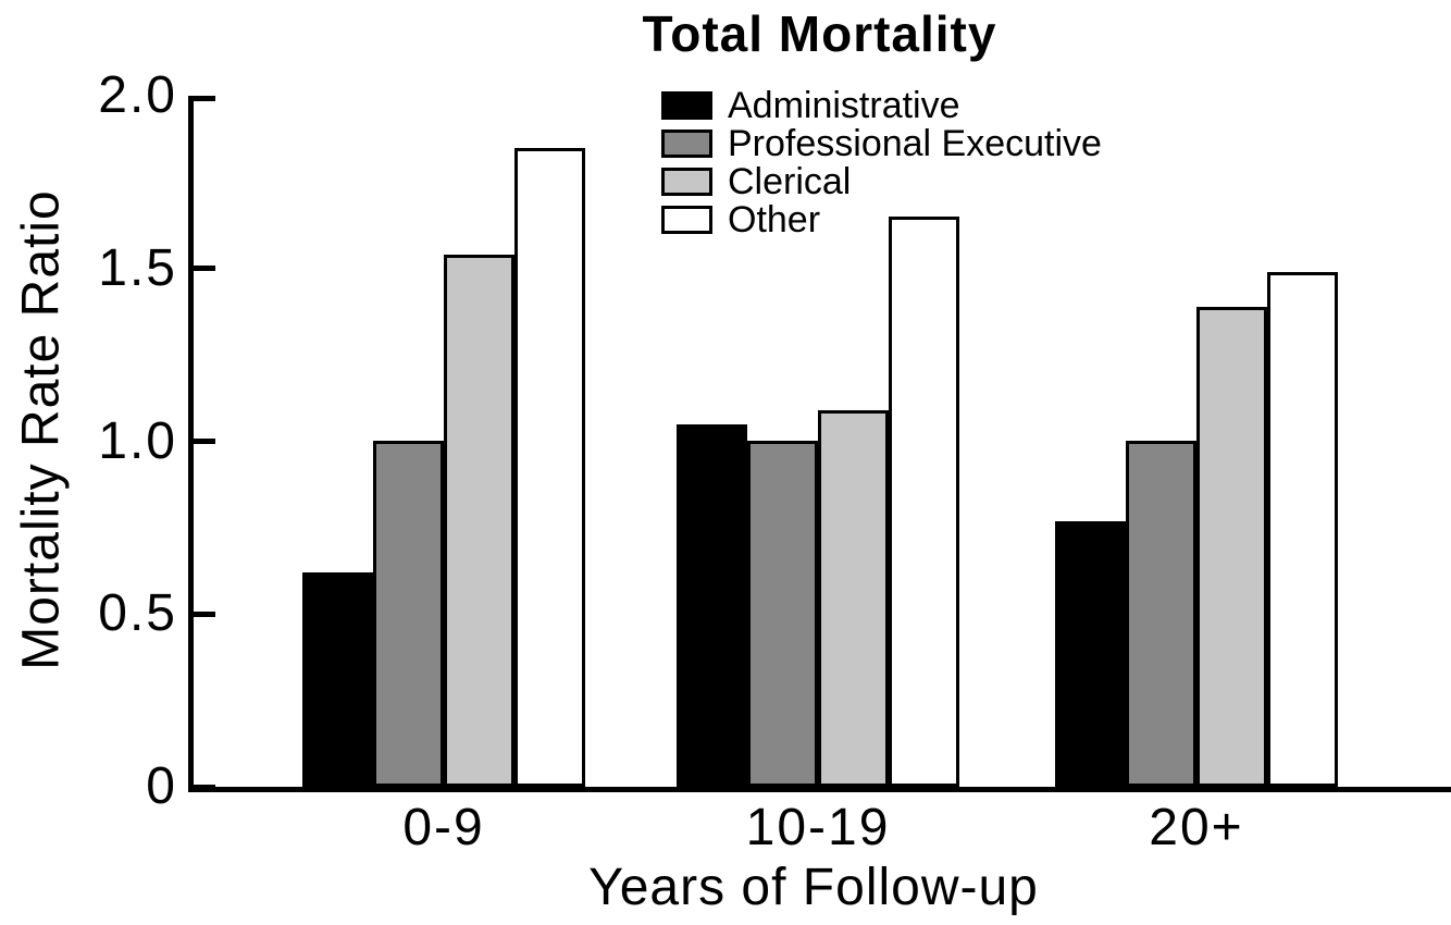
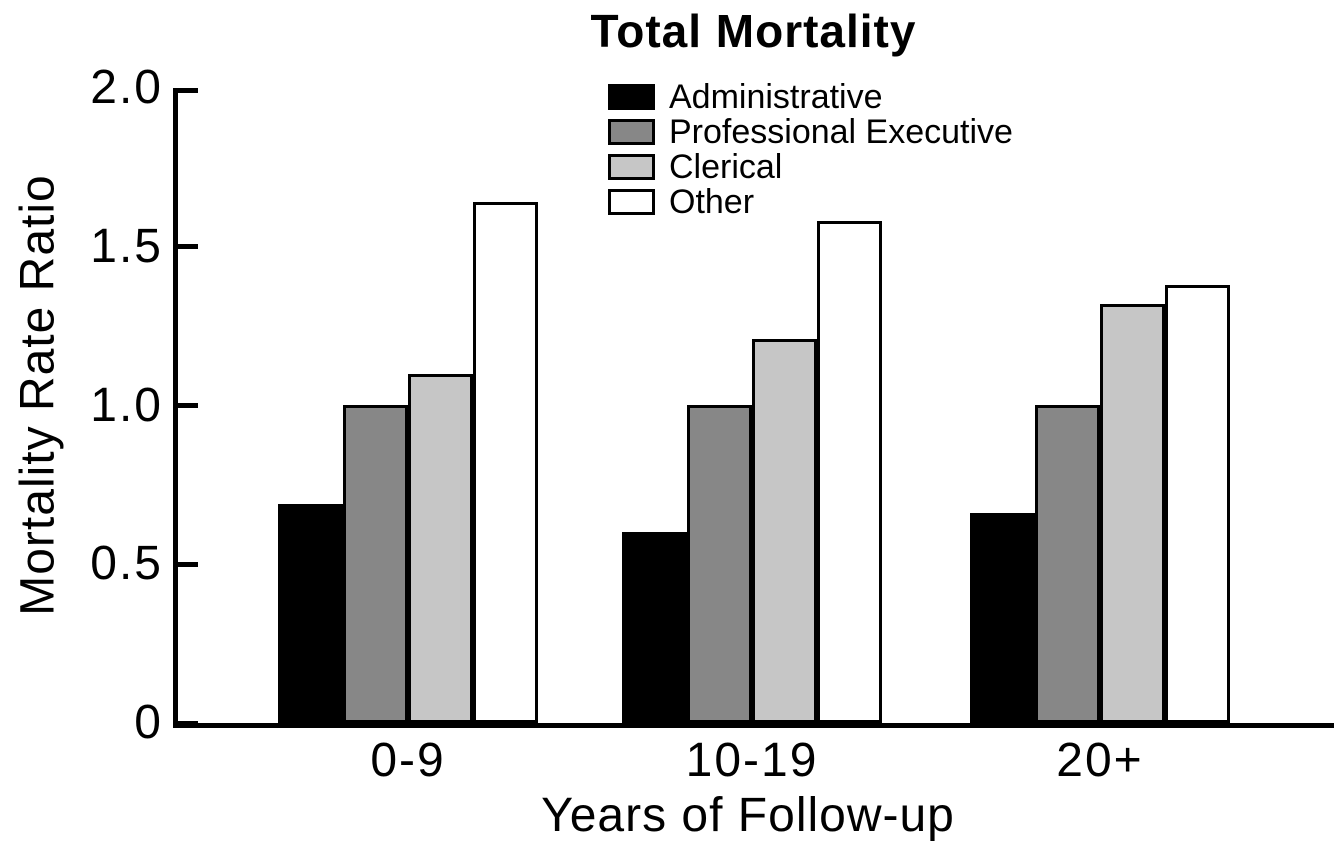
Administrative/0-9: 0.62 -> 0.69
Clerical/0-9: 1.54 -> 1.10
Other/0-9: 1.85 -> 1.64
Administrative/10-19: 1.05 -> 0.60
Clerical/10-19: 1.09 -> 1.21
Other/10-19: 1.65 -> 1.58
Administrative/20+: 0.77 -> 0.66
Clerical/20+: 1.39 -> 1.32
Other/20+: 1.49 -> 1.38
